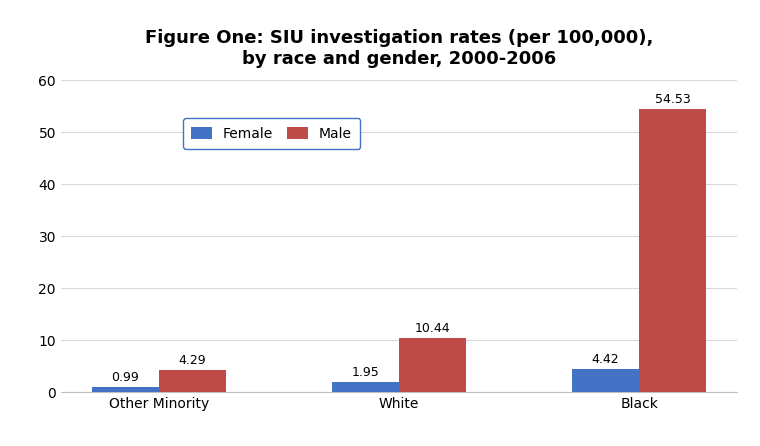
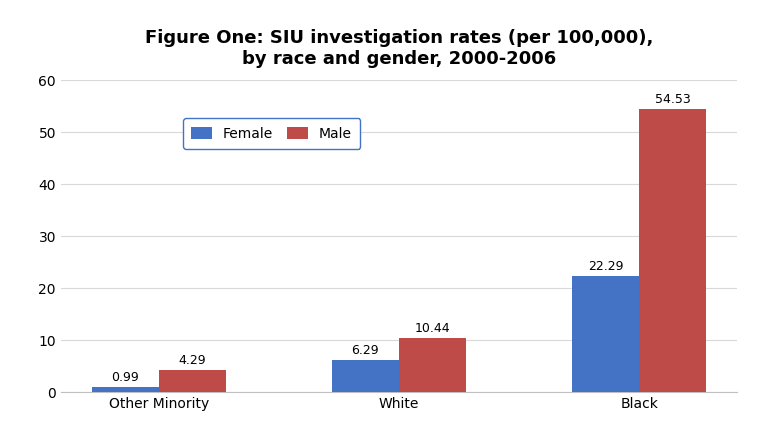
Female/White: 1.95 -> 6.29
Female/Black: 4.42 -> 22.29
